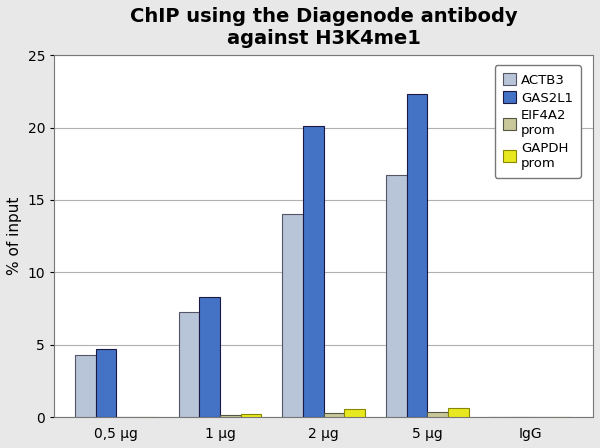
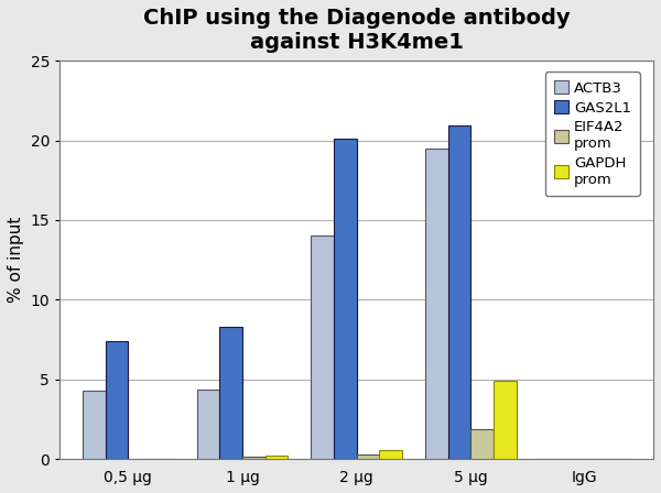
GAS2L1/0,5 μg: 4.7 -> 7.4
ACTB3/1 μg: 7.3 -> 4.4
ACTB3/5 μg: 16.7 -> 19.5
GAS2L1/5 μg: 22.3 -> 20.9
EIF4A2 prom/5 μg: 0.3 -> 1.9
GAPDH prom/5 μg: 0.7 -> 4.9
